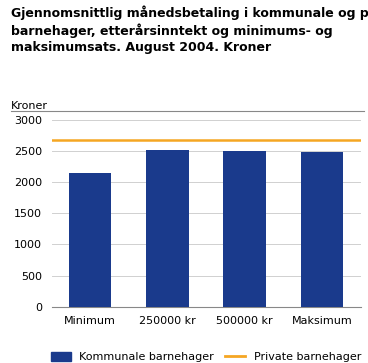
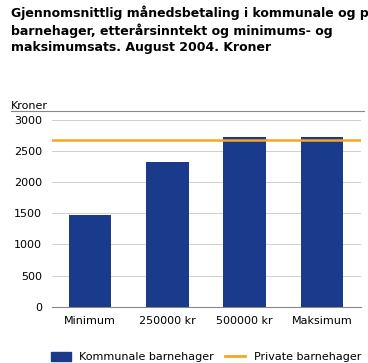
Minimum: 2140 -> 1480
250000 kr: 2520 -> 2330
500000 kr: 2500 -> 2720
Maksimum: 2480 -> 2720
